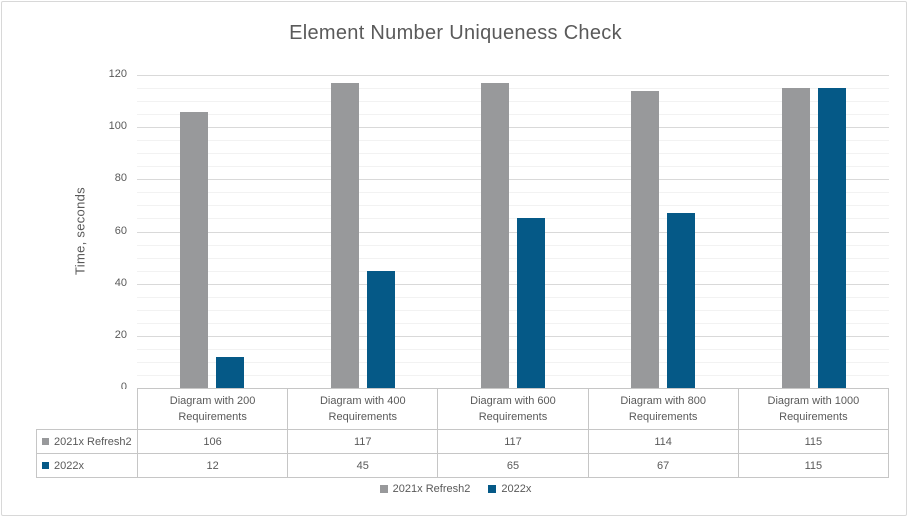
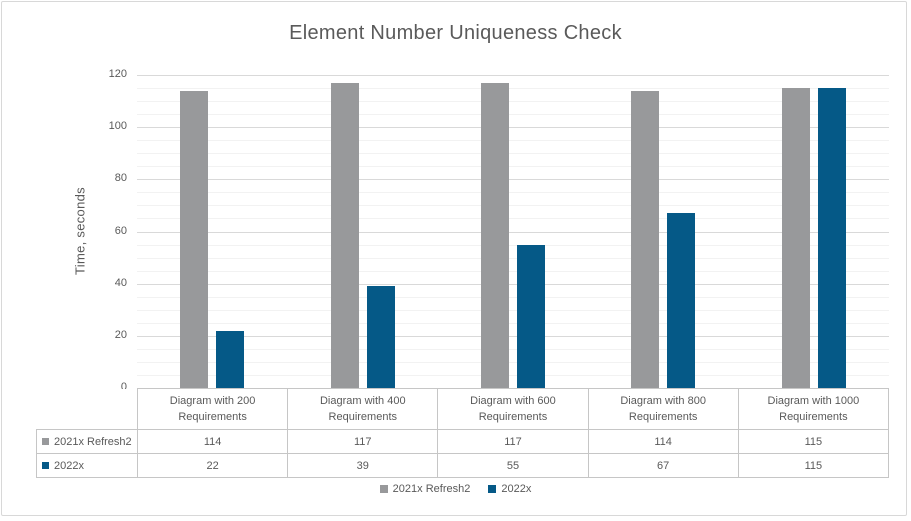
2021x Refresh2/Diagram with 200 Requirements: 106 -> 114
2022x/Diagram with 200 Requirements: 12 -> 22
2022x/Diagram with 400 Requirements: 45 -> 39
2022x/Diagram with 600 Requirements: 65 -> 55
